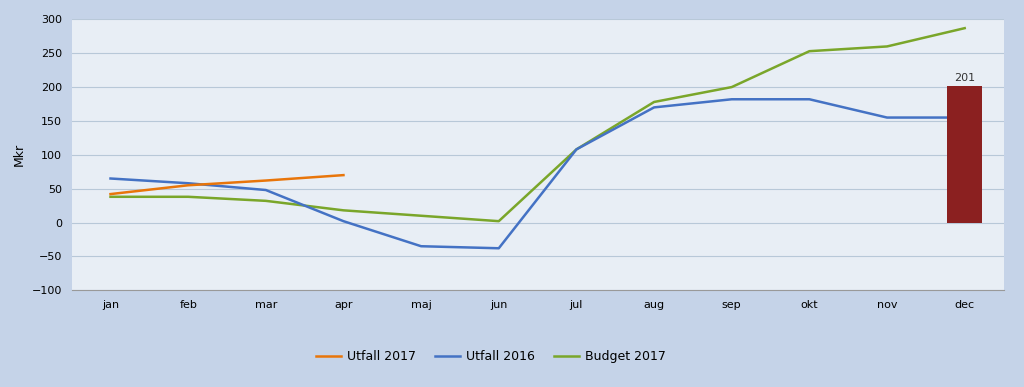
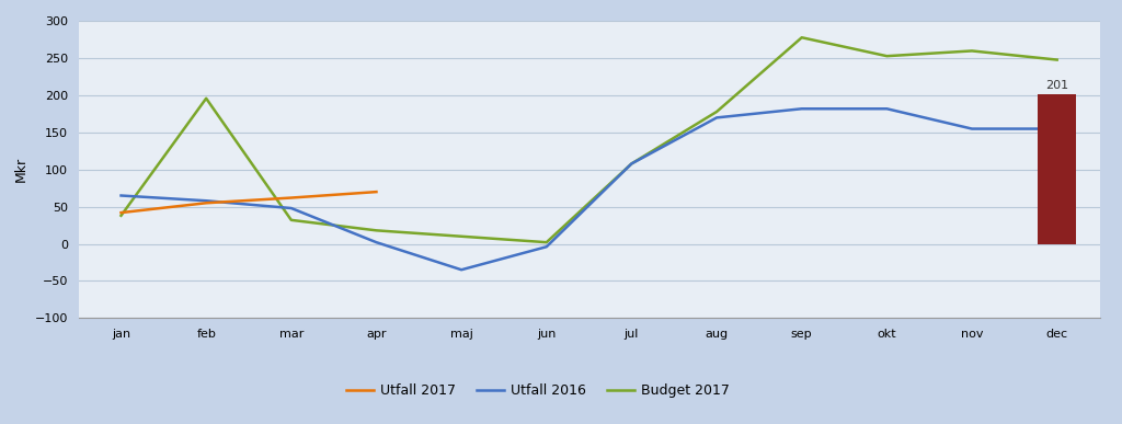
Budget 2017/feb: 38 -> 196
Utfall 2016/jun: -38 -> -4
Budget 2017/sep: 200 -> 278
Budget 2017/dec: 287 -> 248
